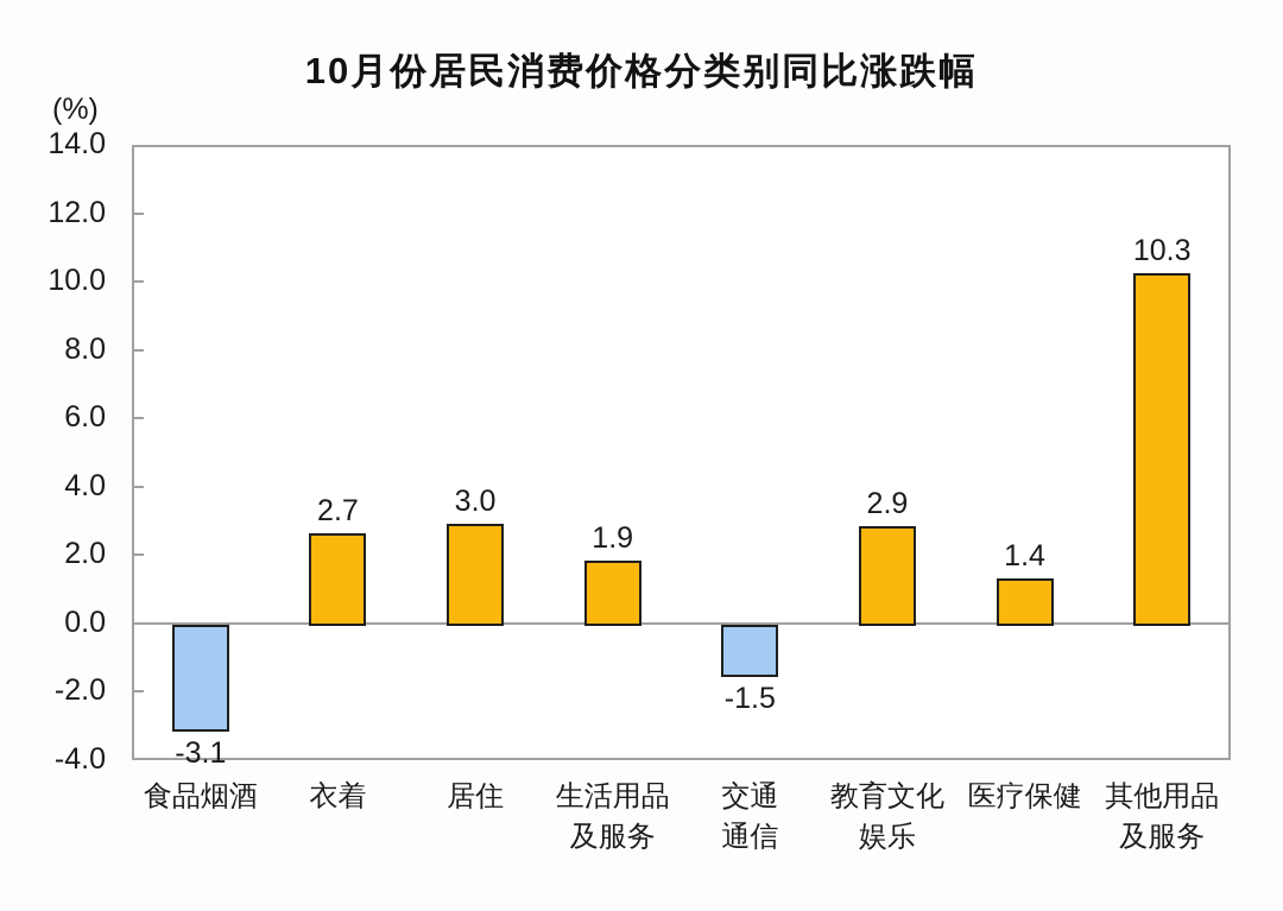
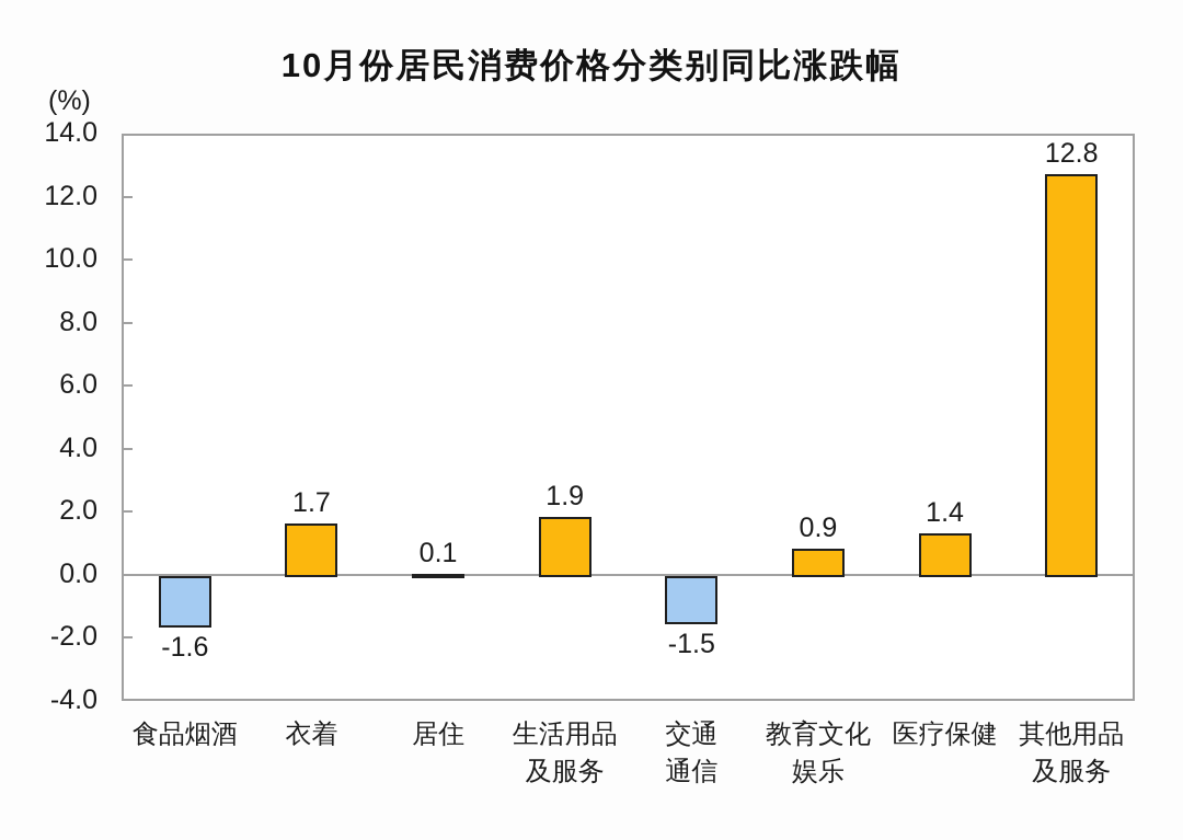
食品烟酒: -3.1 -> -1.6
衣着: 2.7 -> 1.7
居住: 3.0 -> 0.1
教育文化娱乐: 2.9 -> 0.9
其他用品及服务: 10.3 -> 12.8
